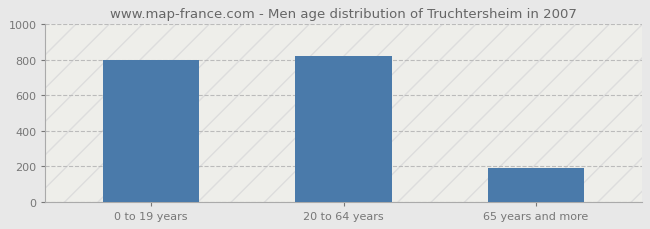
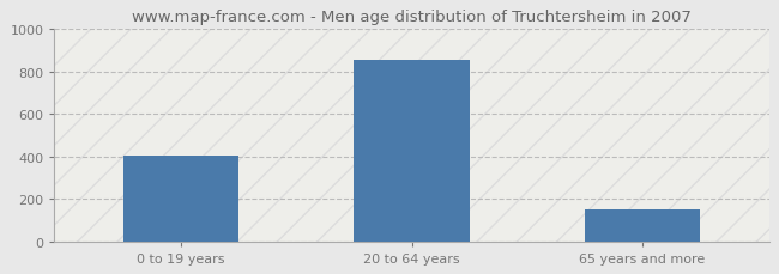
0 to 19 years: 800 -> 400
20 to 64 years: 820 -> 860
65 years and more: 190 -> 150
